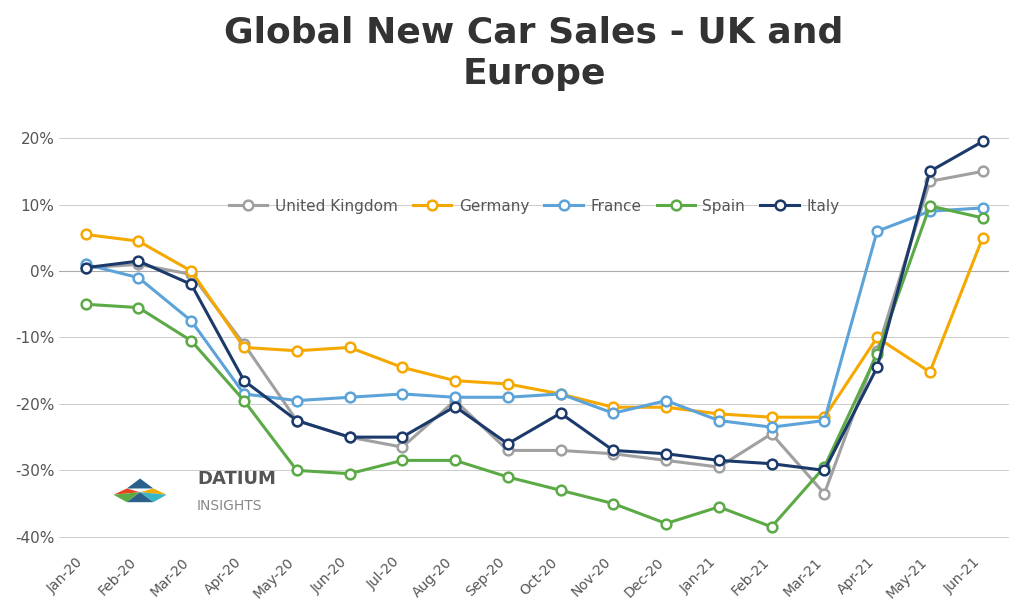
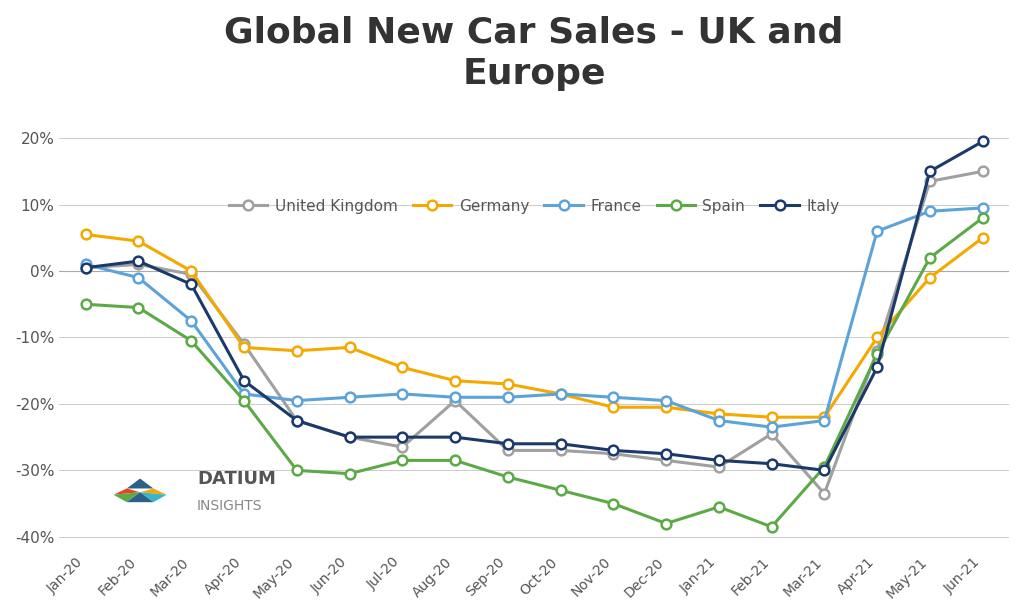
Italy/Aug-20: -20.4% -> -25.0%
Italy/Oct-20: -21.4% -> -26.0%
France/Nov-20: -21.4% -> -19.0%
Germany/May-21: -15.2% -> -1.0%
Spain/May-21: 9.8% -> 2.0%
